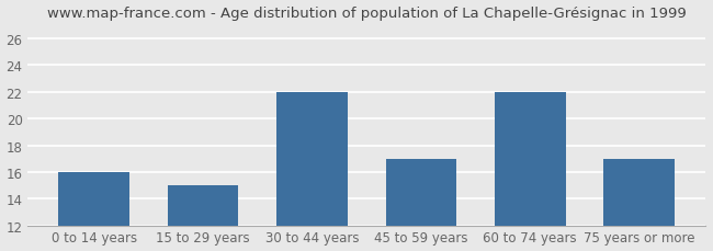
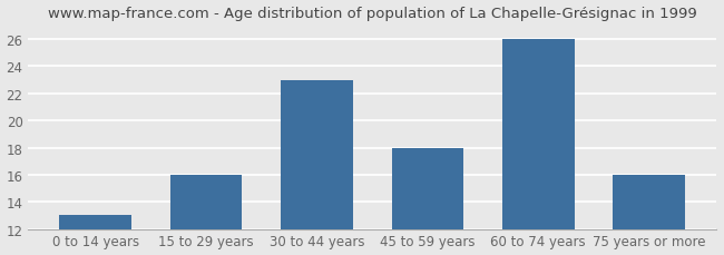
0 to 14 years: 16 -> 13
15 to 29 years: 15 -> 16
30 to 44 years: 22 -> 23
45 to 59 years: 17 -> 18
60 to 74 years: 22 -> 26
75 years or more: 17 -> 16
